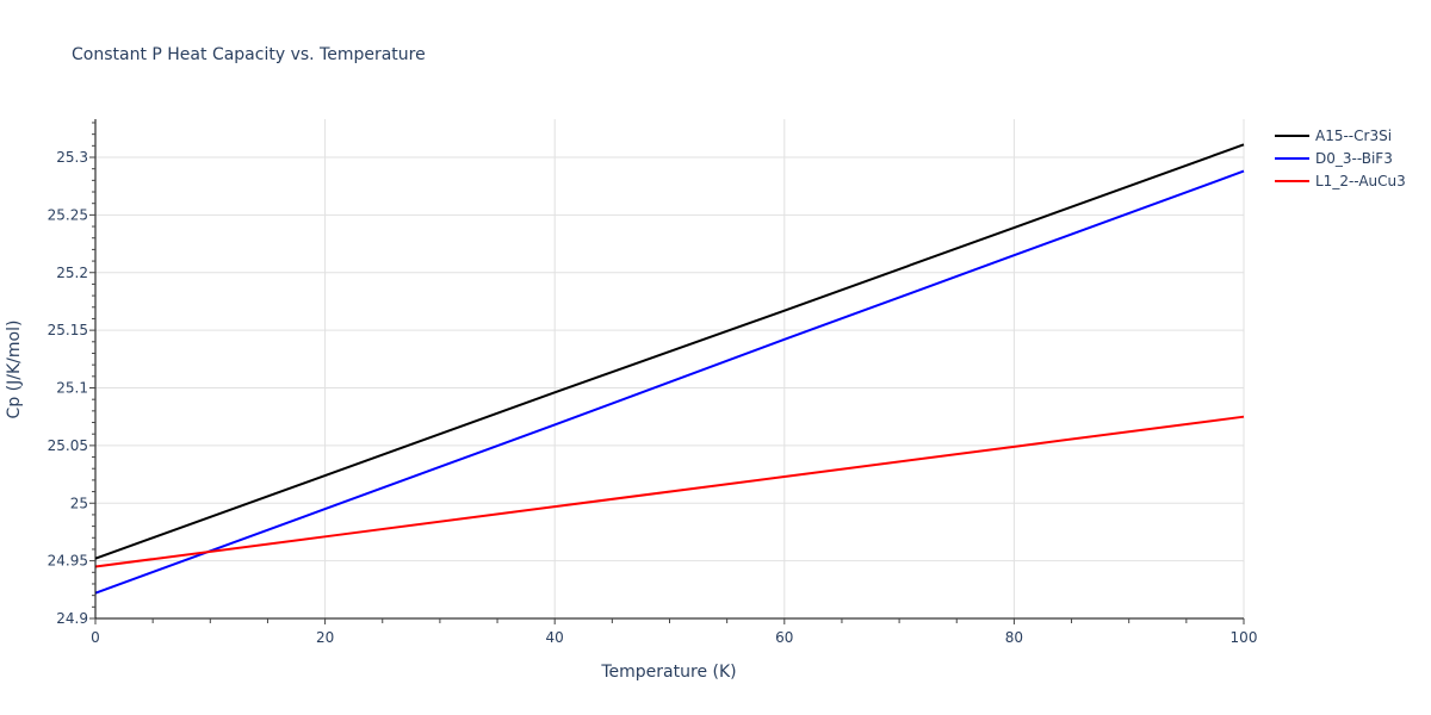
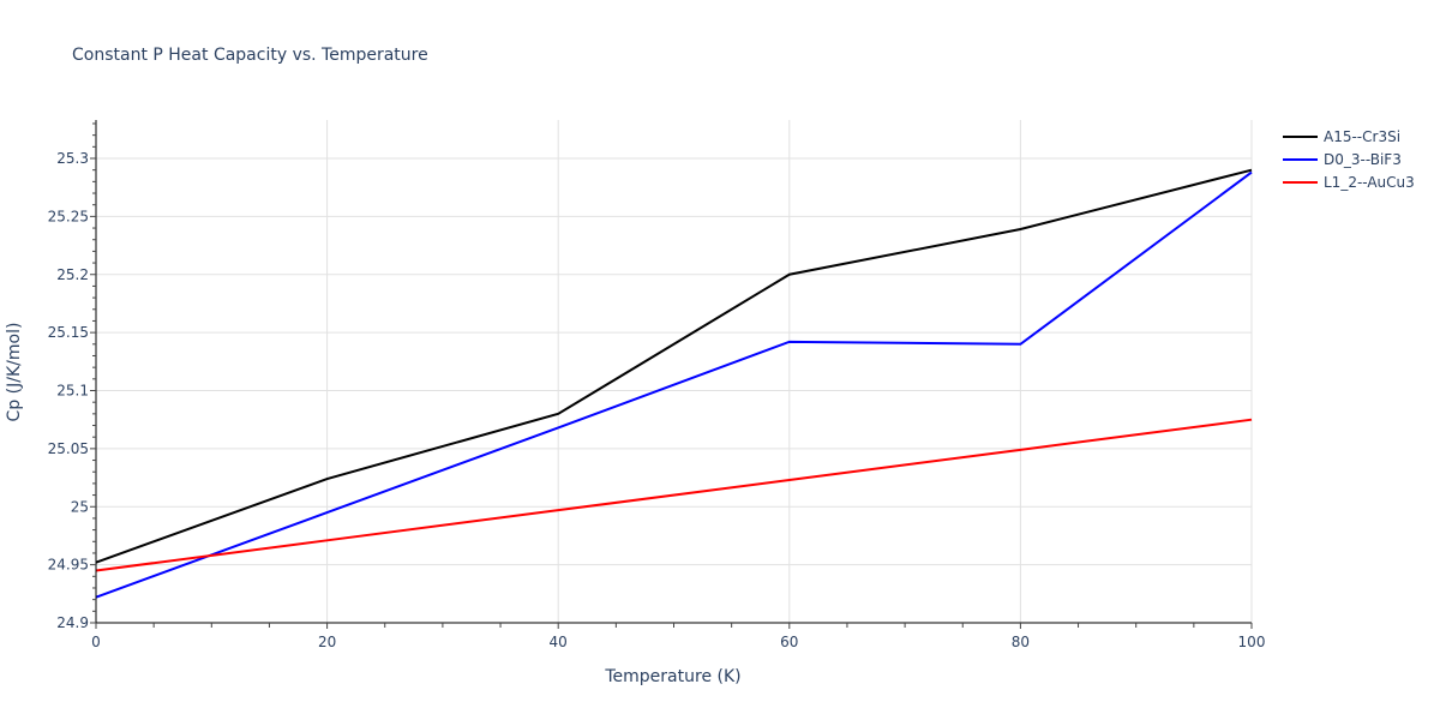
A15--Cr3Si/40: 25.10 -> 25.08
A15--Cr3Si/60: 25.17 -> 25.20
D0_3--BiF3/80: 25.21 -> 25.14
A15--Cr3Si/100: 25.31 -> 25.29
